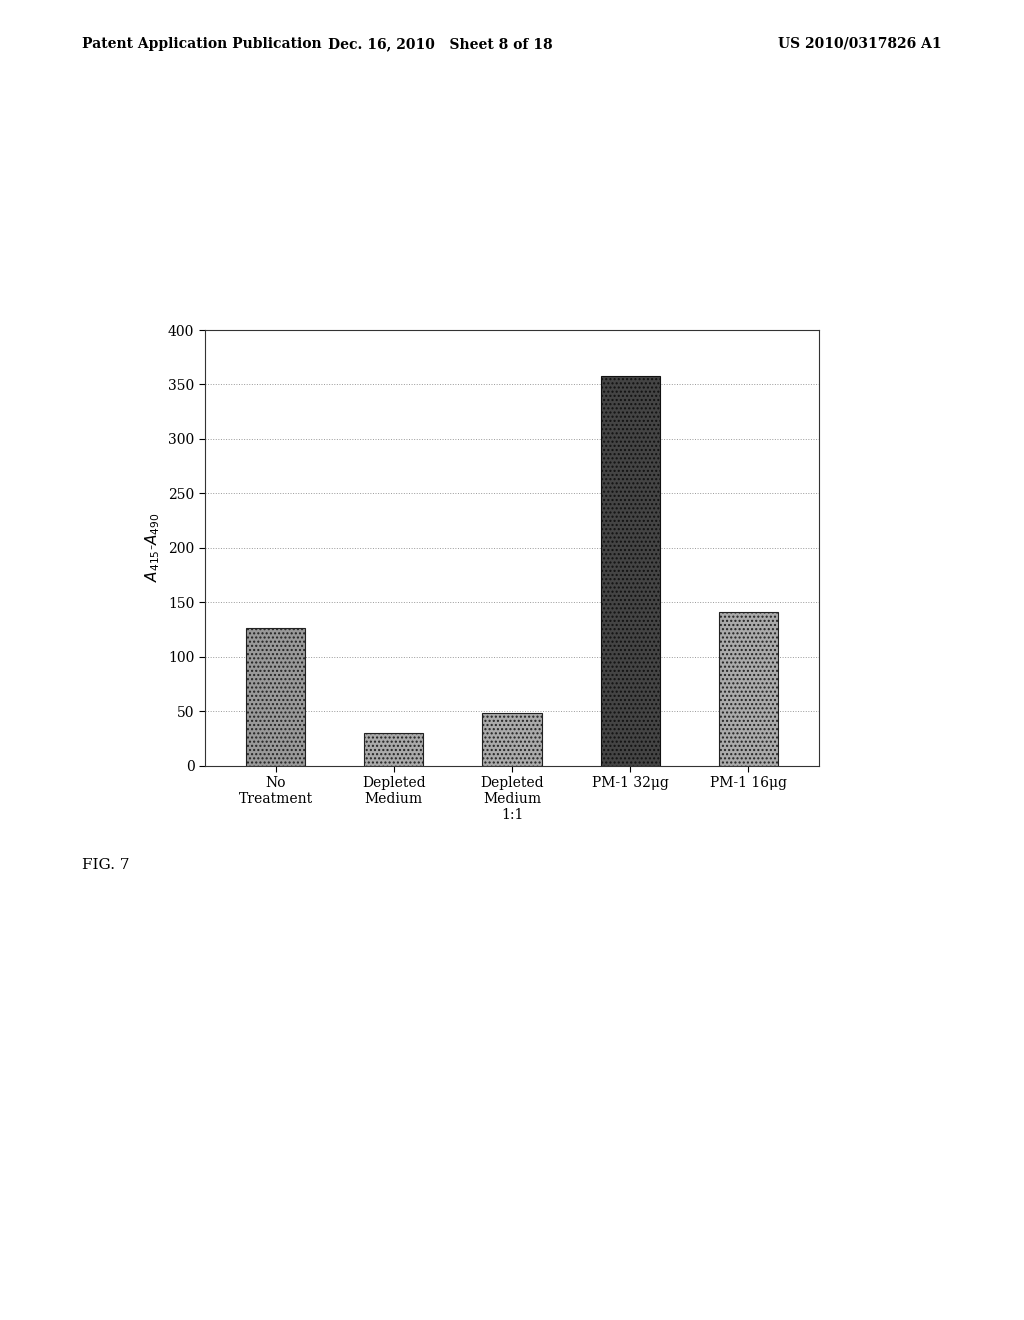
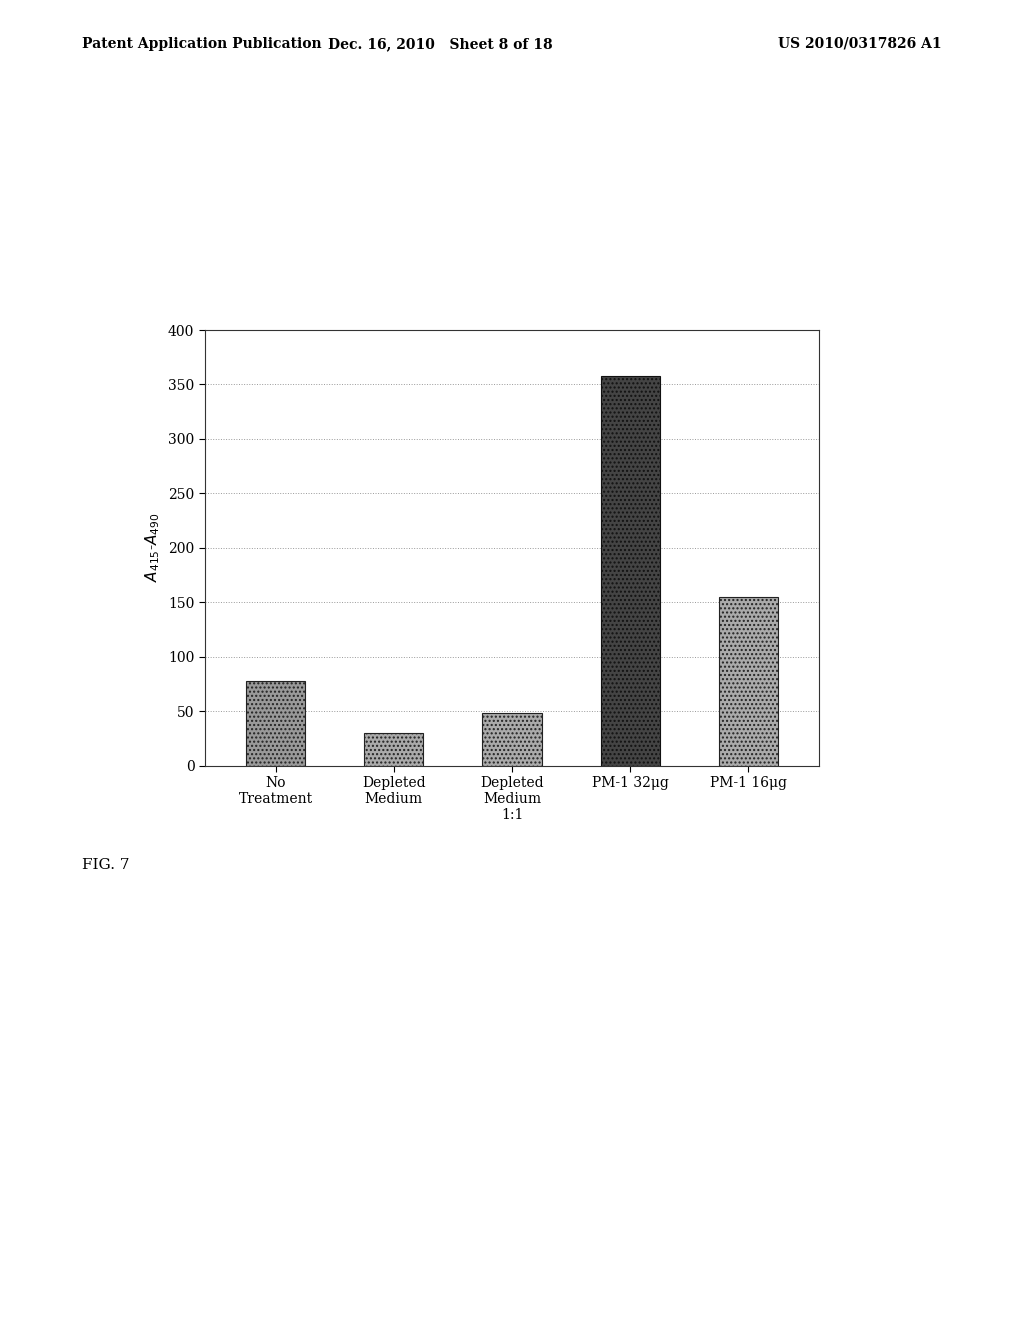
No Treatment: 126 -> 78
PM-1 16μg: 141 -> 155
